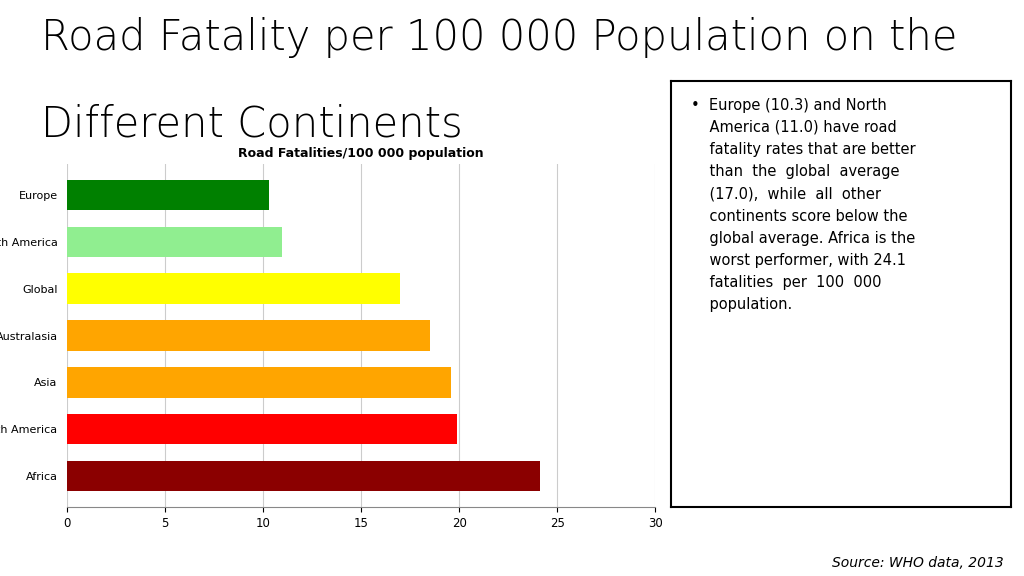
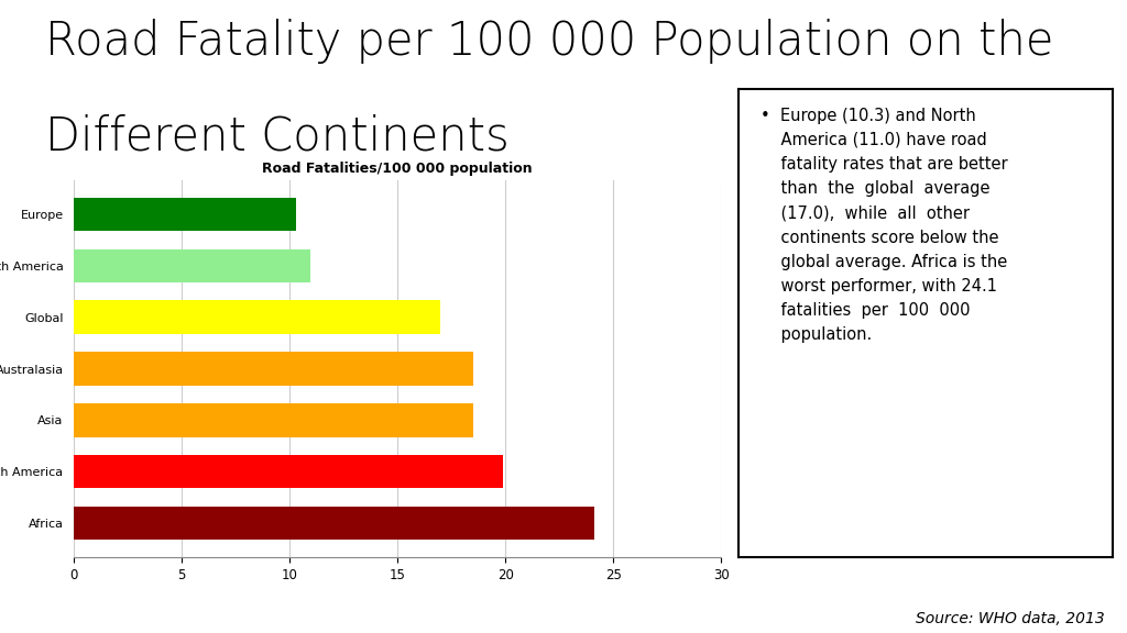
Asia: 19.6 -> 18.5
